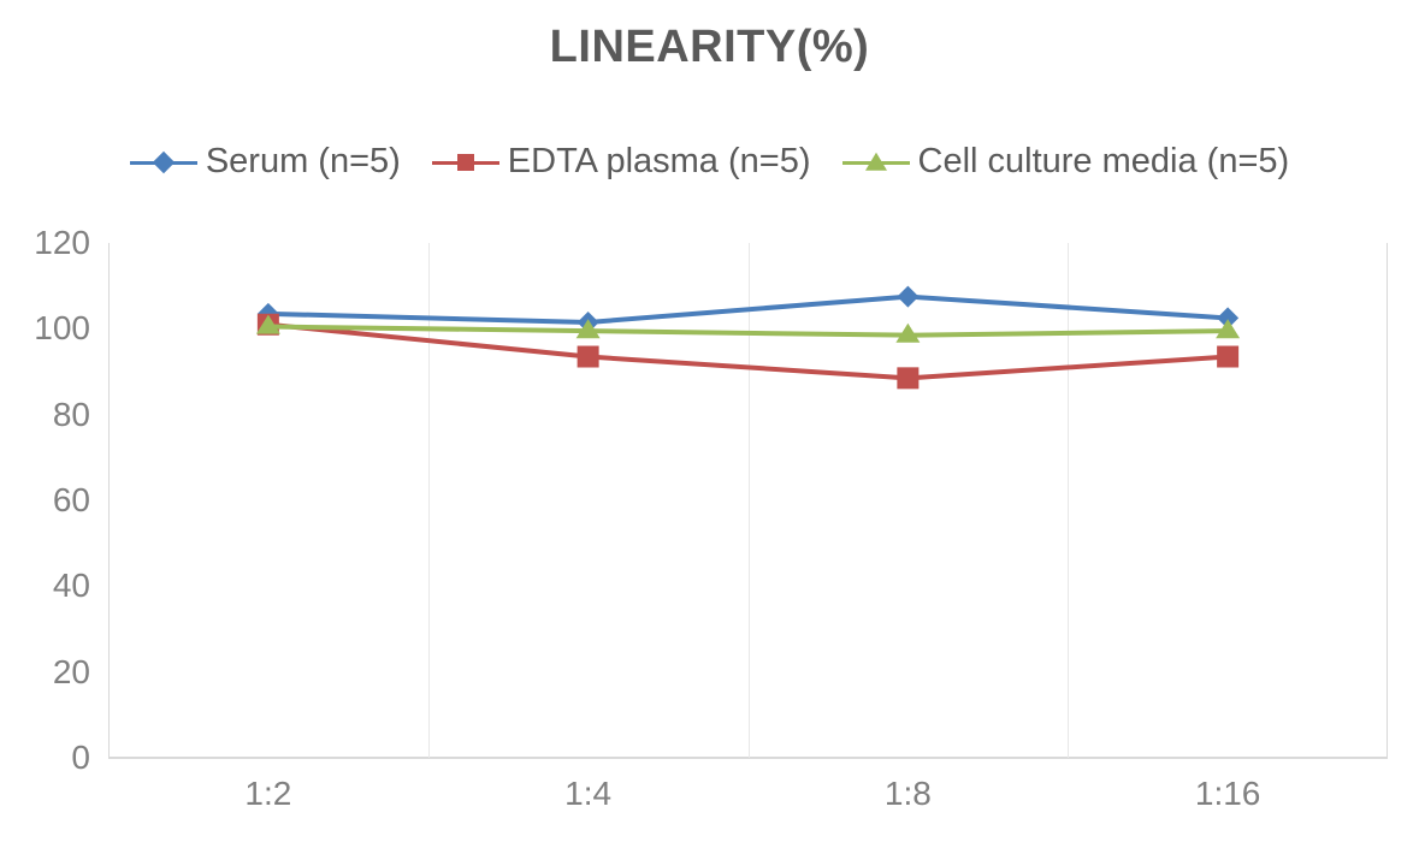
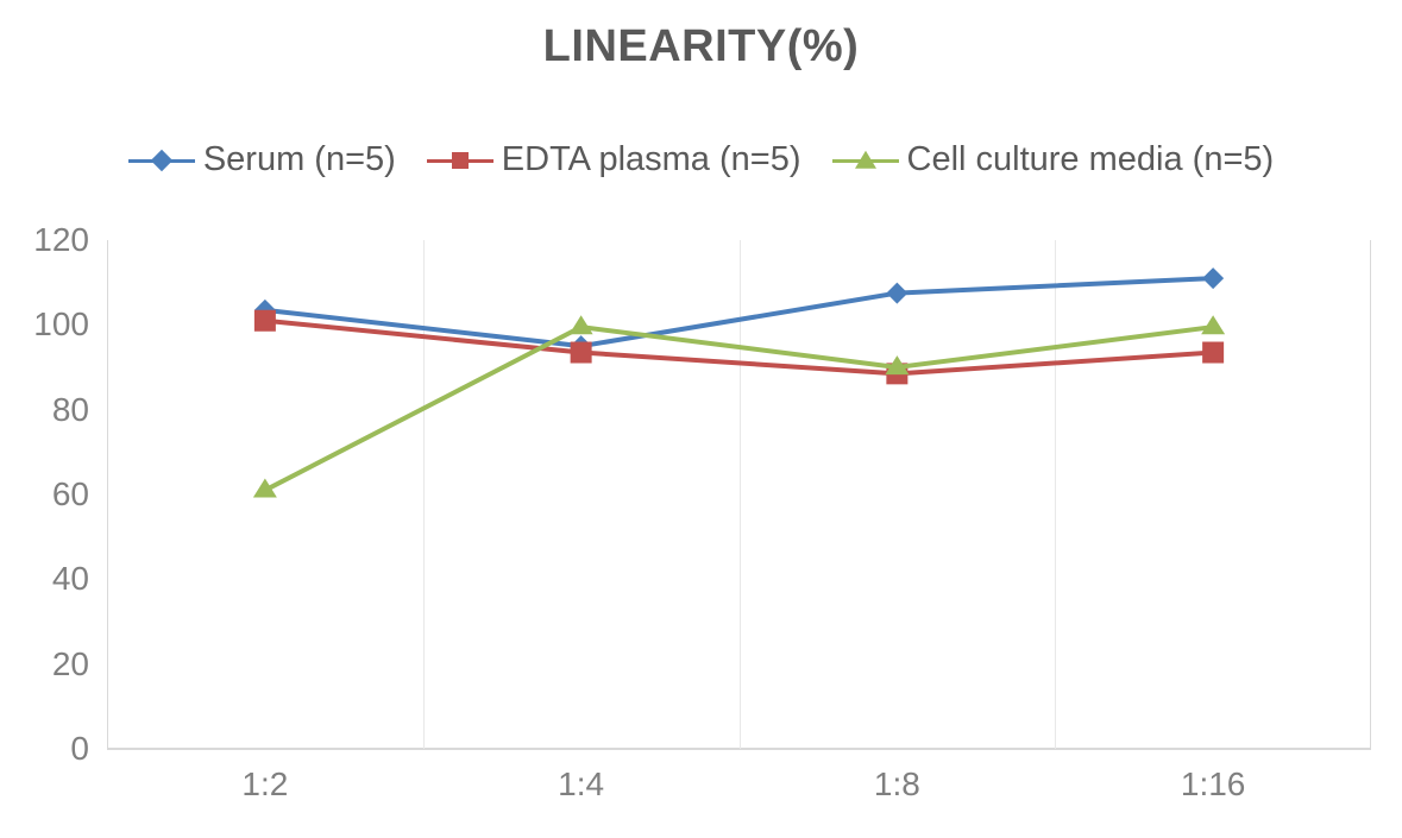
Cell culture media (n=5)/1:2: 100 -> 61
Serum (n=5)/1:4: 102 -> 95
Cell culture media (n=5)/1:8: 98 -> 90
Serum (n=5)/1:16: 102 -> 111
